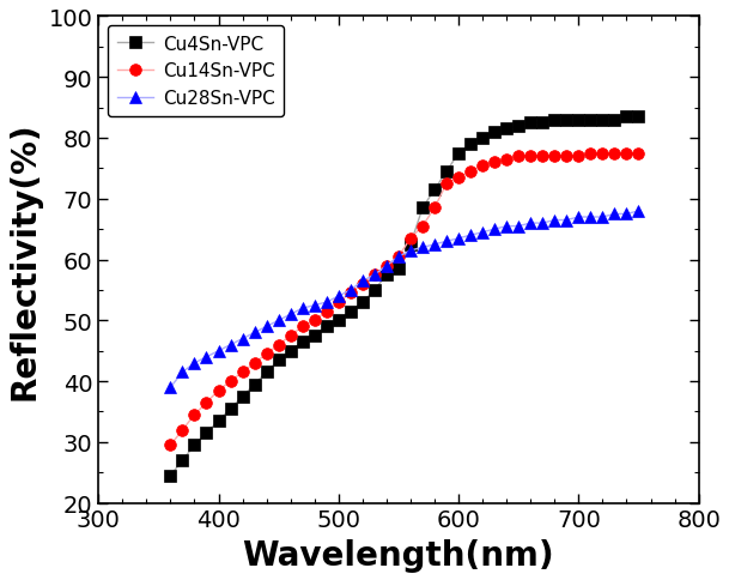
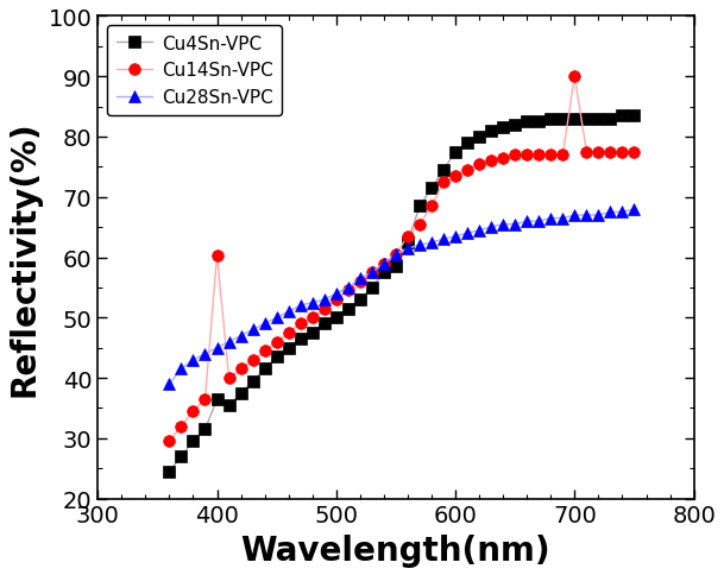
Cu4Sn-VPC/400: 33.5 -> 36.4
Cu14Sn-VPC/400: 38.5 -> 60.4
Cu14Sn-VPC/700: 77.0 -> 90.0
